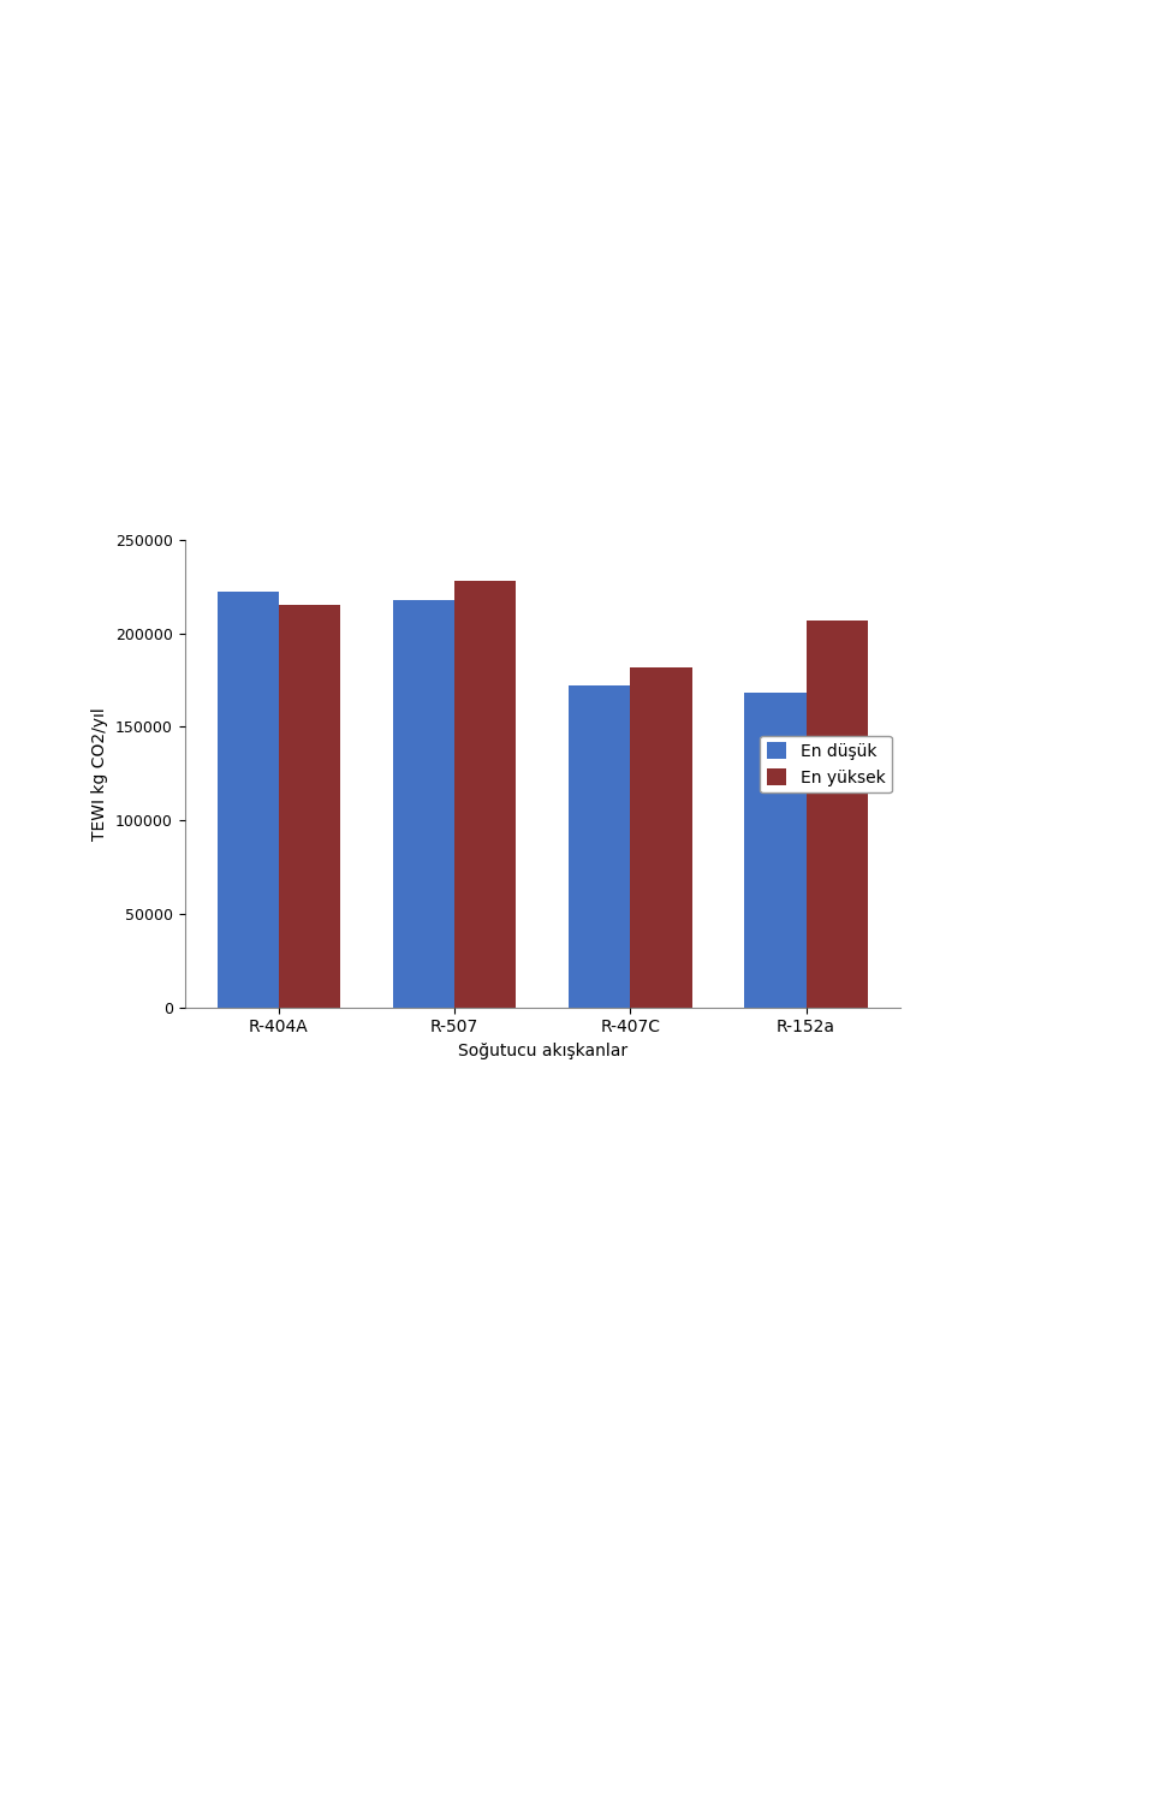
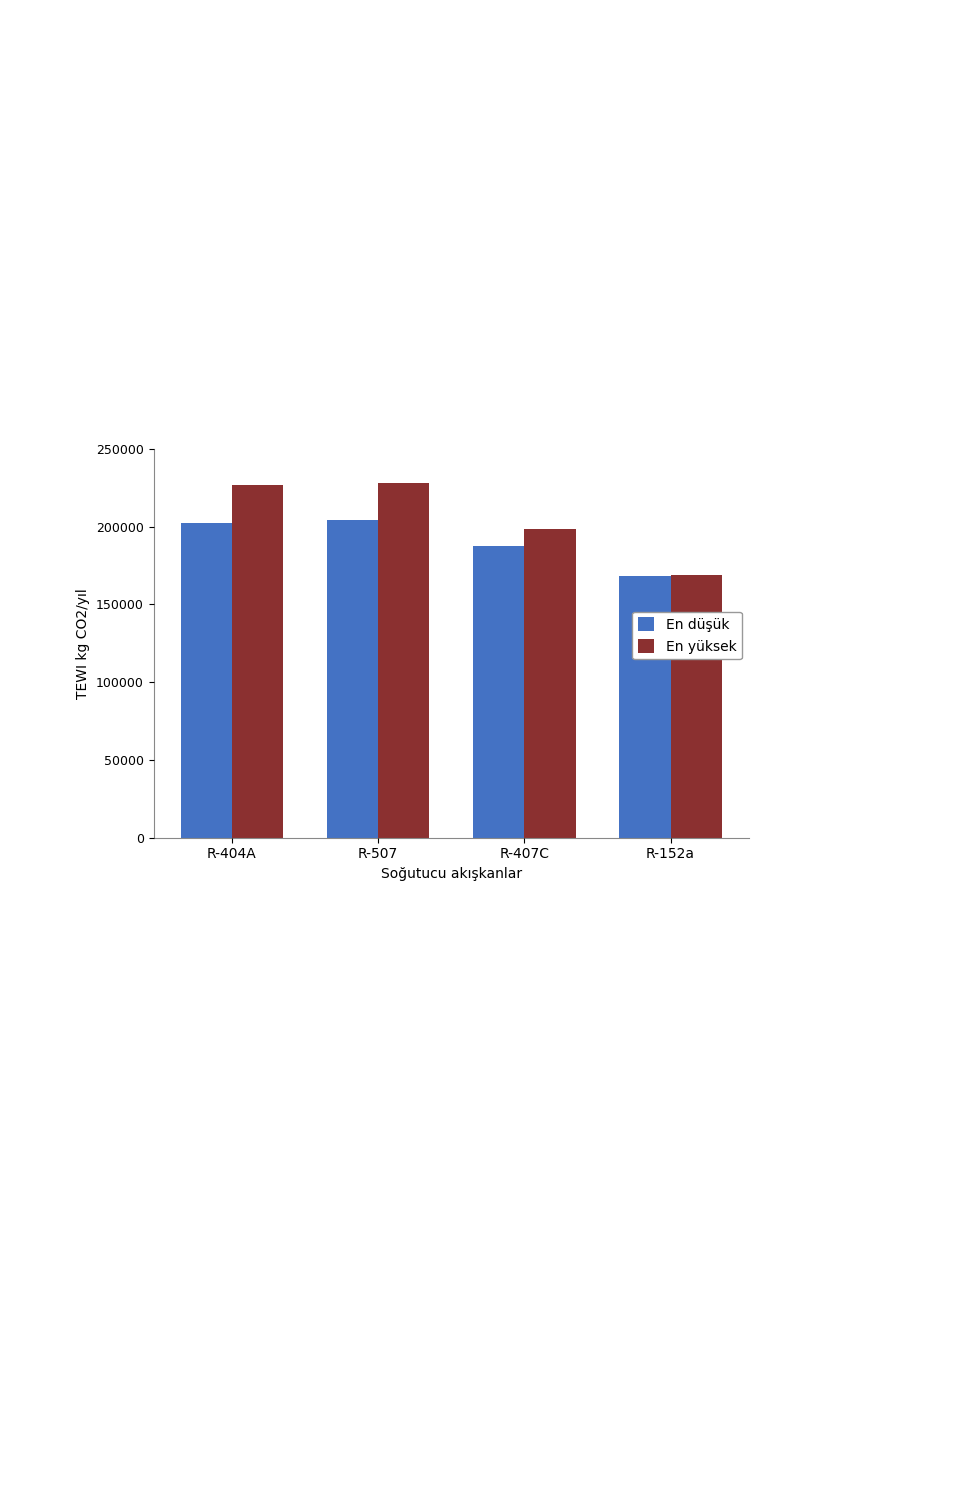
En düşük/R-404A: 222000 -> 202000
En yüksek/R-404A: 215000 -> 226000
En düşük/R-507: 218000 -> 204000
En düşük/R-407C: 172000 -> 187000
En yüksek/R-407C: 182000 -> 199000
En yüksek/R-152a: 207000 -> 169000
